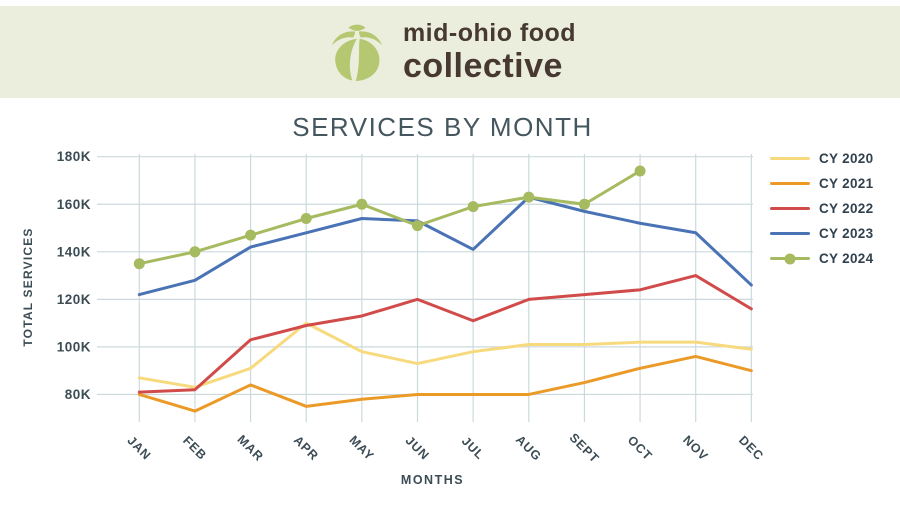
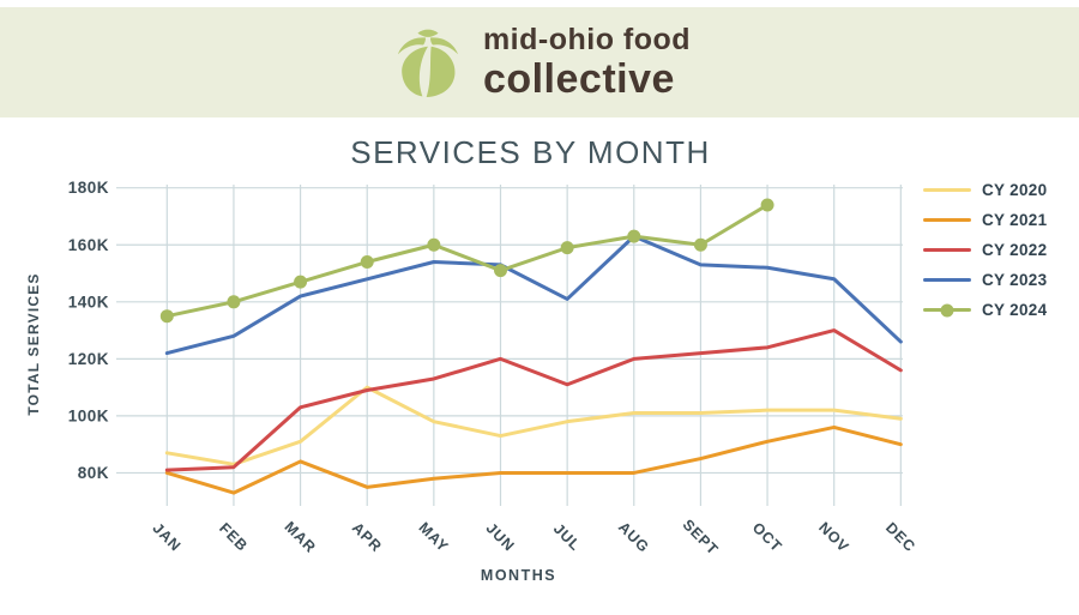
CY 2023/SEPT: 157K -> 153K
